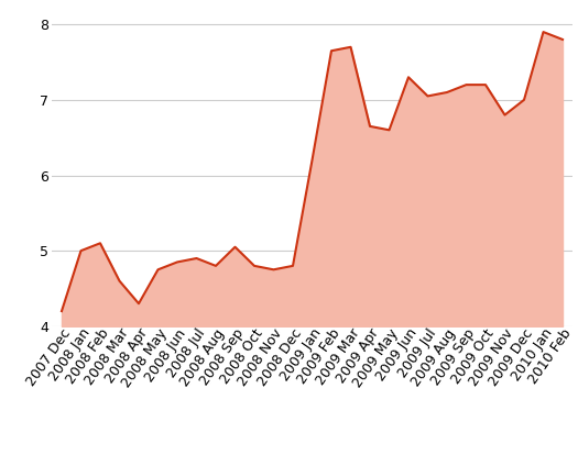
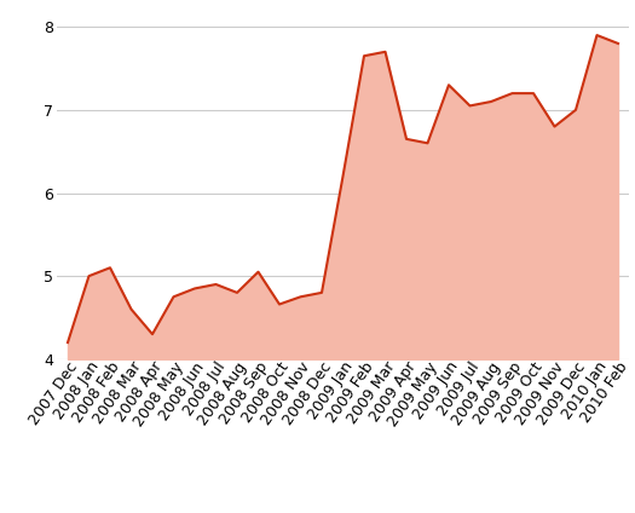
2008 Oct: 4.80 -> 4.66
